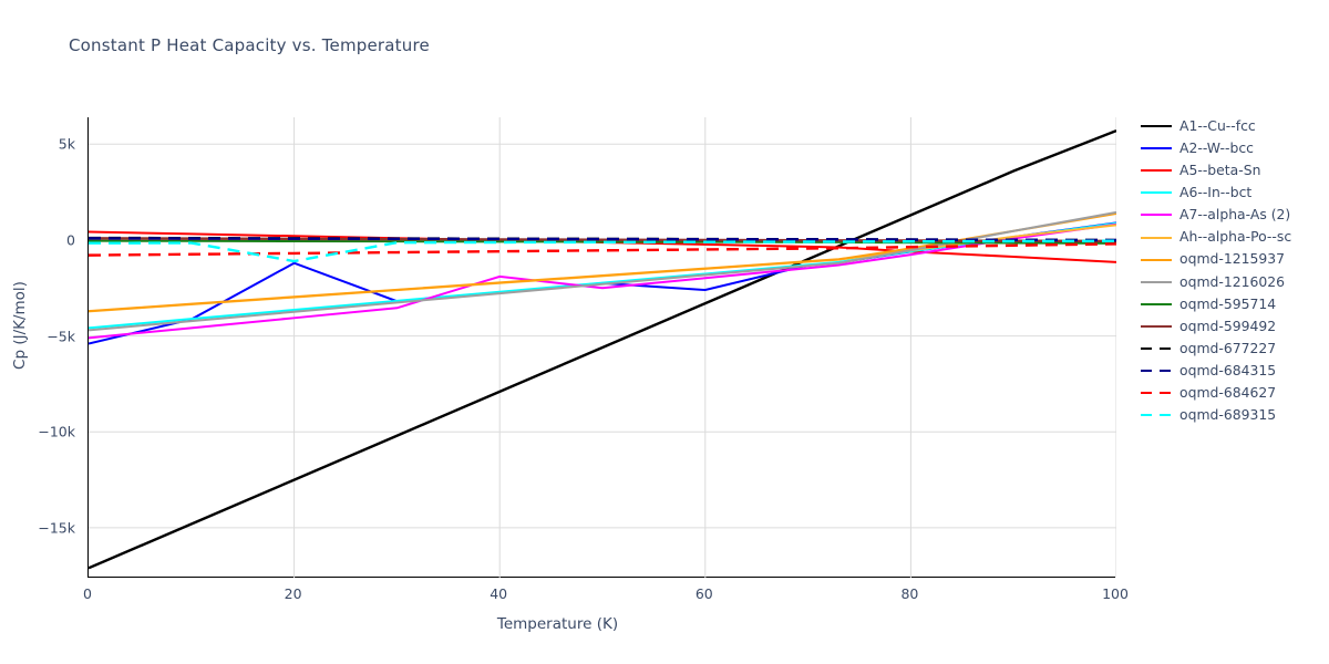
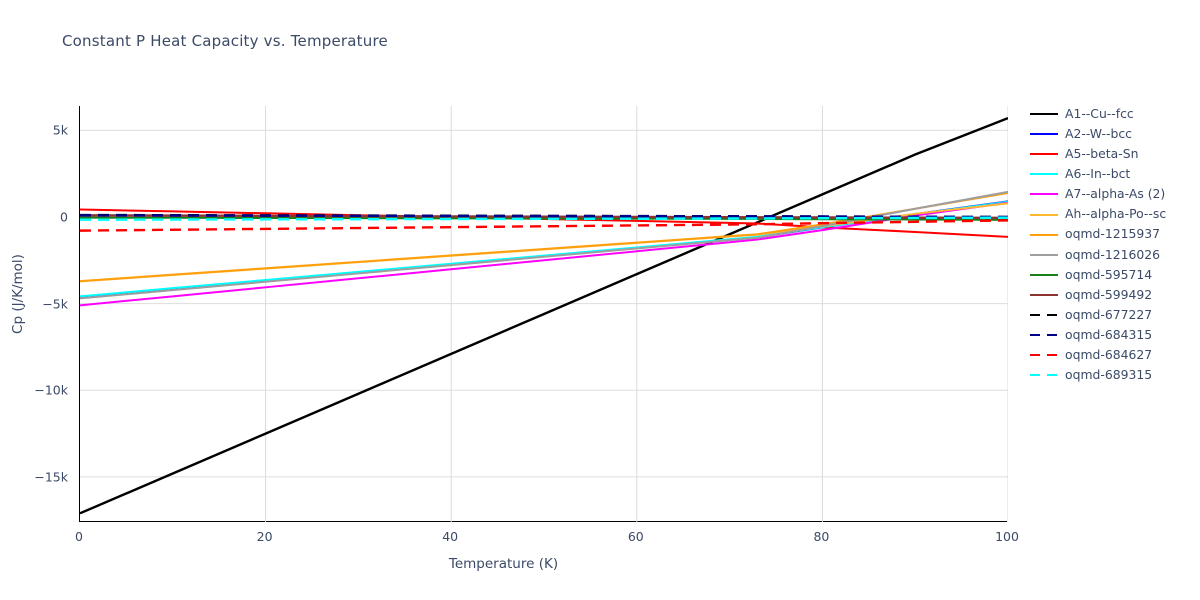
A2--W--bcc/0: -5.4k -> -4.6k
A2--W--bcc/20: -1.2k -> -3.7k
oqmd-689315/20: -1.1k -> -0.1k
A7--alpha-As (2)/40: -1.9k -> -3.0k
A2--W--bcc/60: -2.6k -> -1.8k
